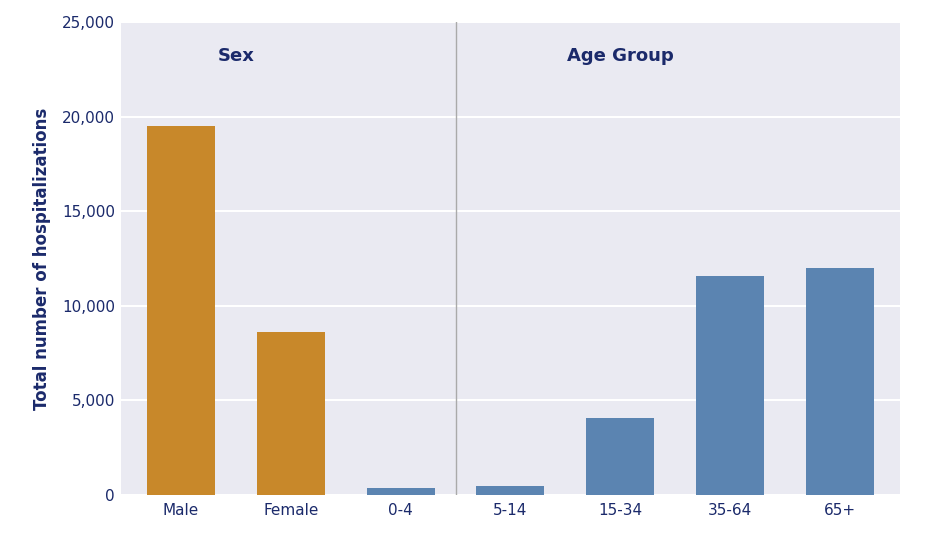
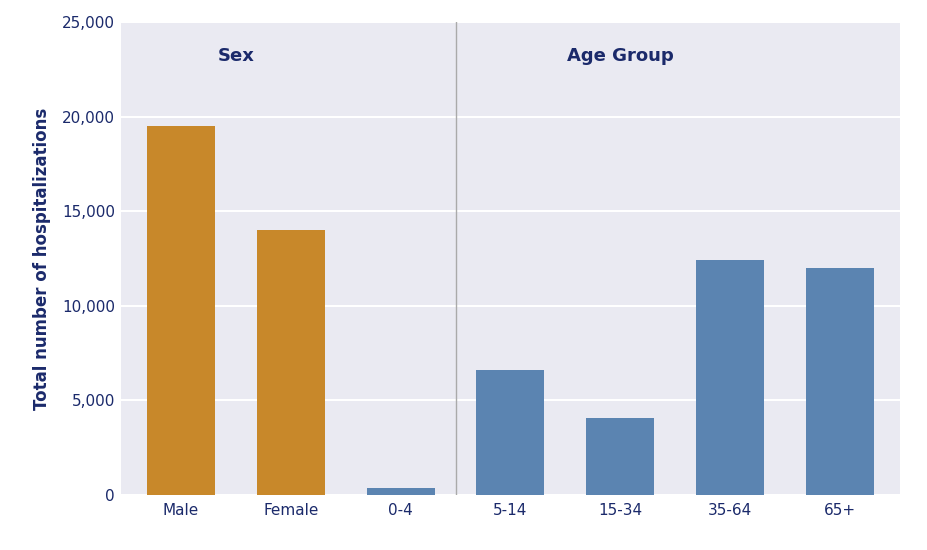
Female: 8,600 -> 14,000
5-14: 500 -> 6,600
35-64: 11,600 -> 12,400
